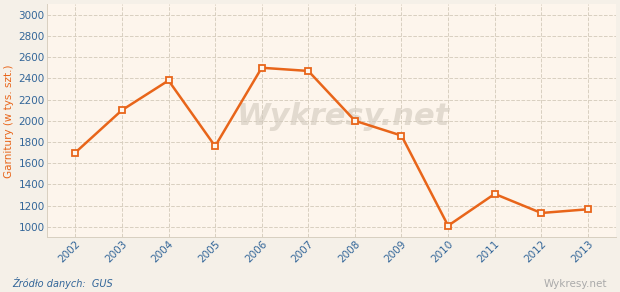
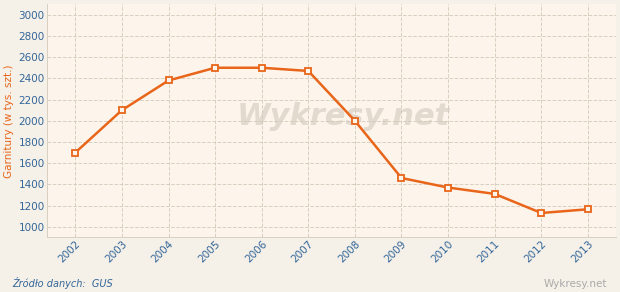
2005: 1760 -> 2500
2009: 1860 -> 1460
2010: 1010 -> 1370
